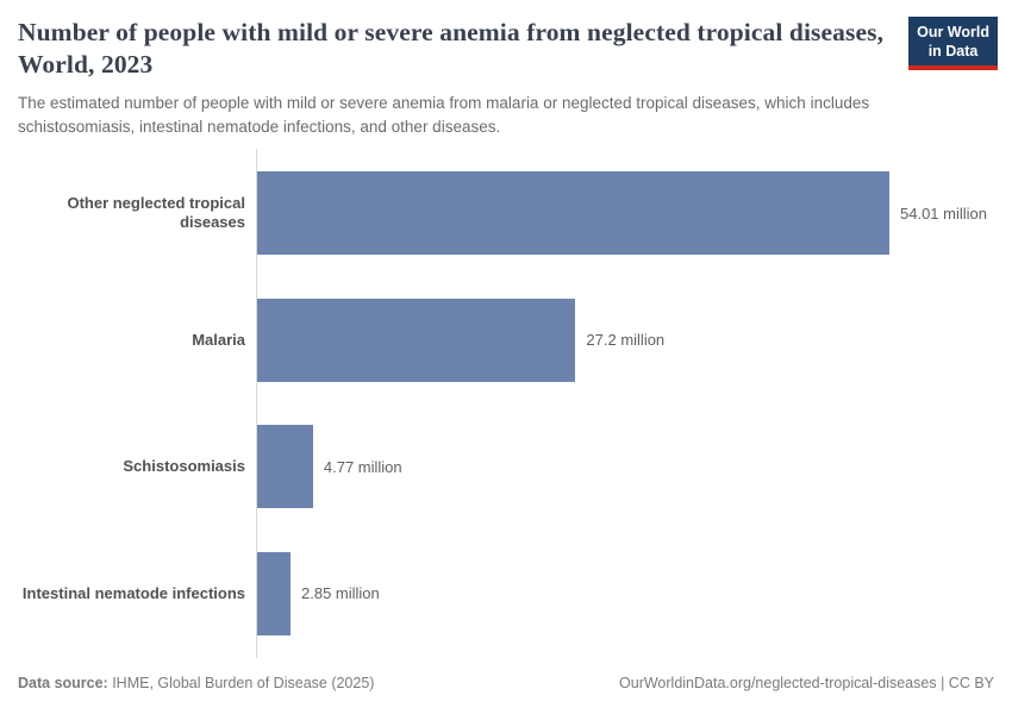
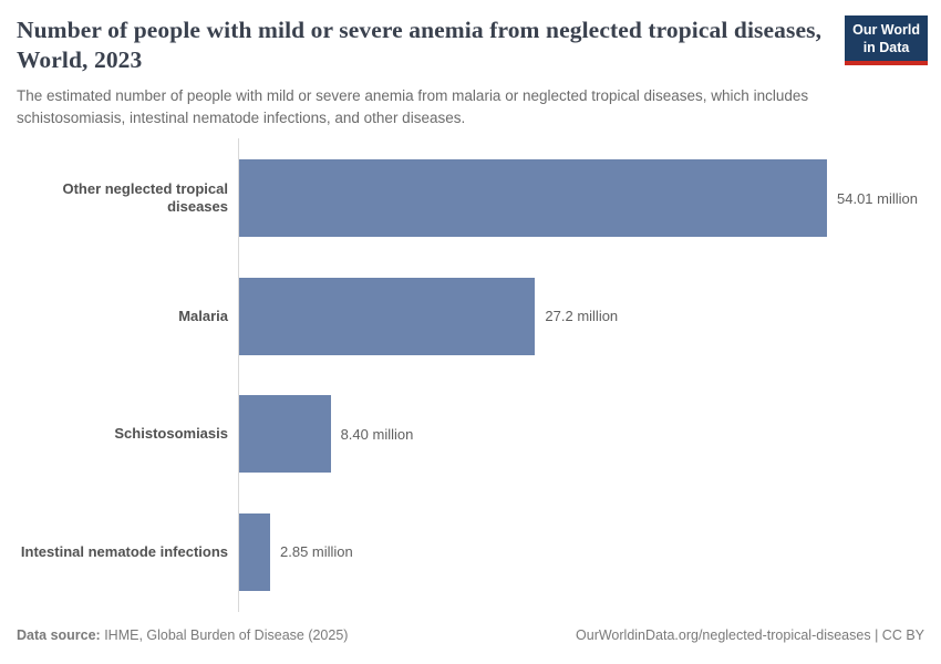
Schistosomiasis: 4.77 -> 8.40
